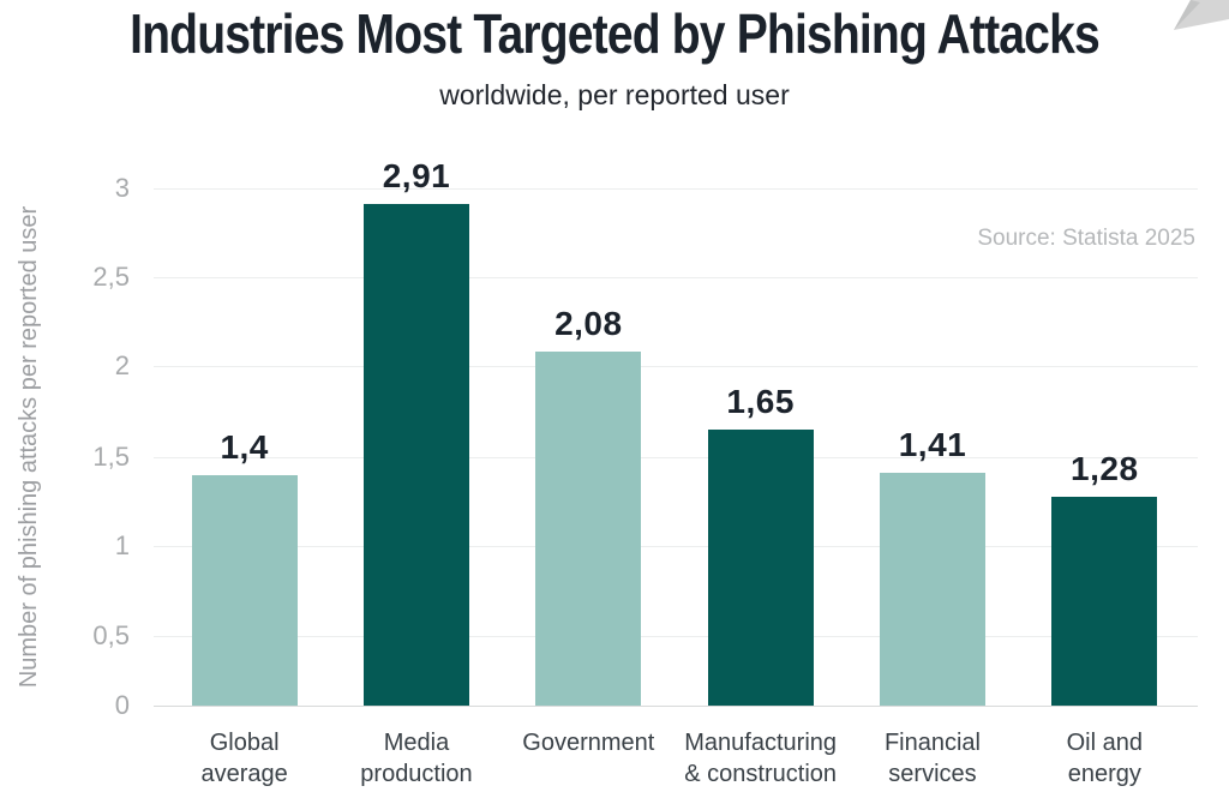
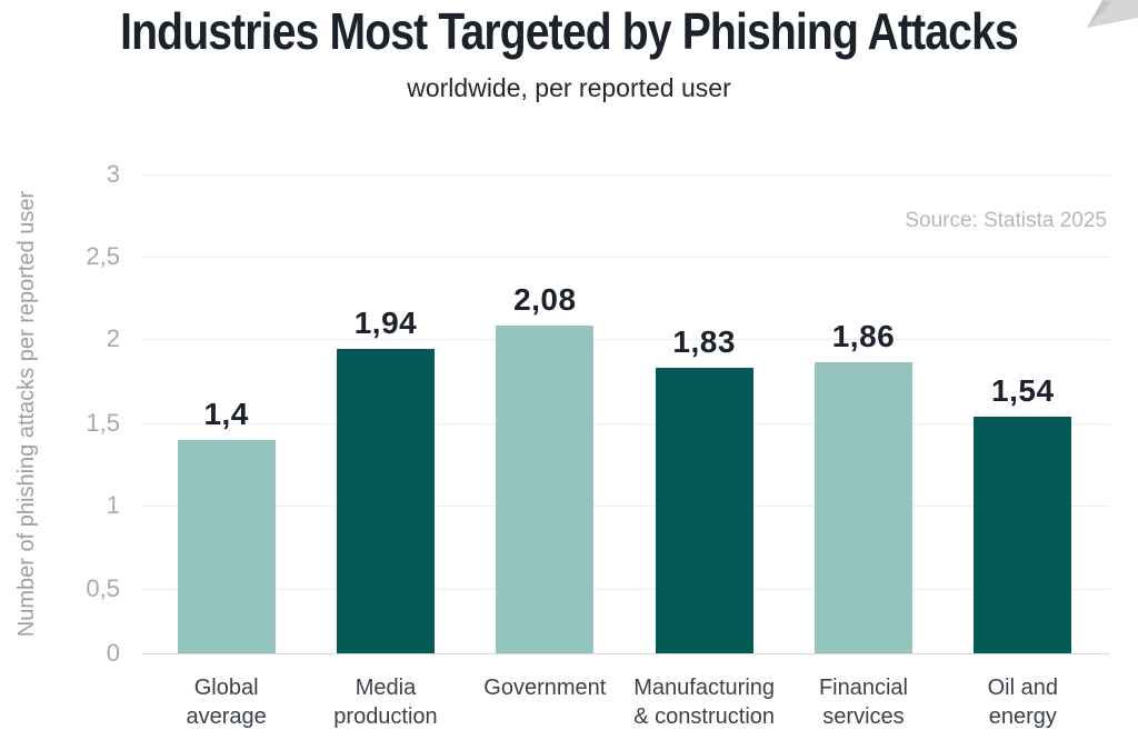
Media production: 2,91 -> 1,94
Manufacturing & construction: 1,65 -> 1,83
Financial services: 1,41 -> 1,86
Oil and energy: 1,28 -> 1,54
